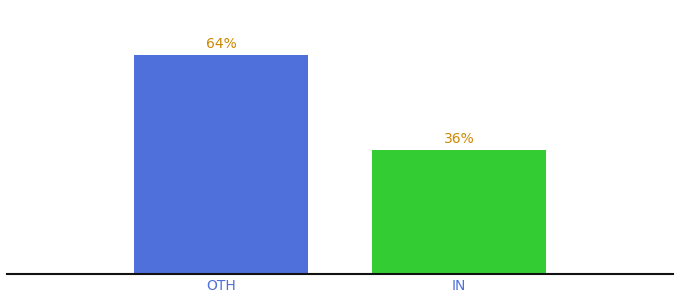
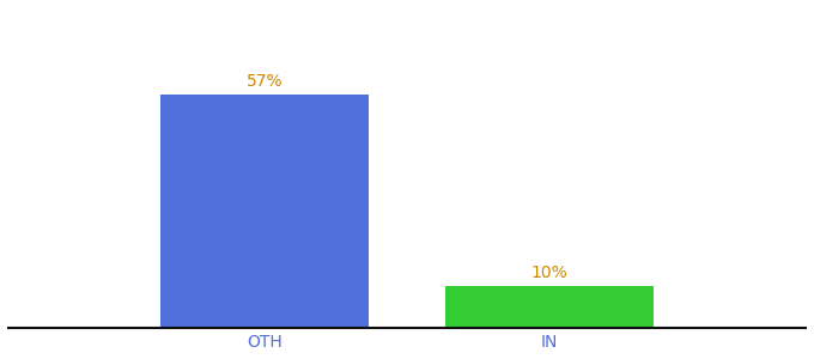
OTH: 64% -> 57%
IN: 36% -> 10%
